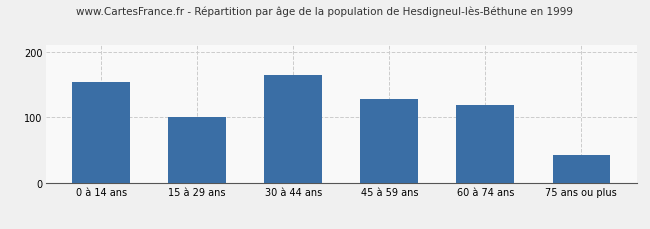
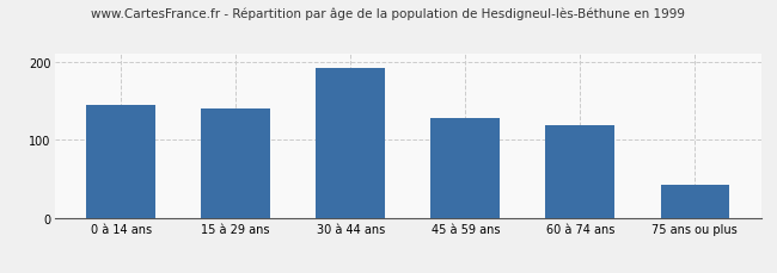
0 à 14 ans: 154 -> 145
15 à 29 ans: 100 -> 140
30 à 44 ans: 164 -> 191
